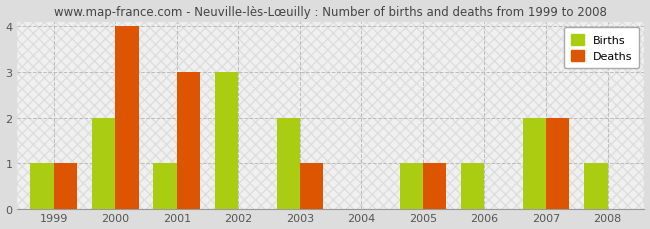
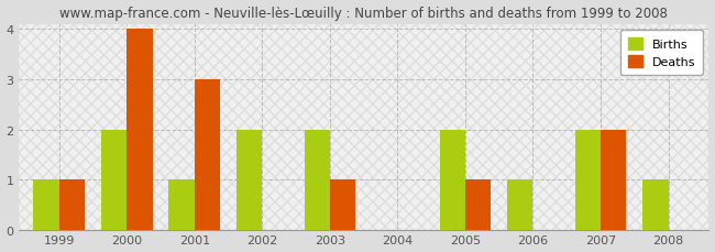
Births/2002: 3 -> 2
Births/2005: 1 -> 2
